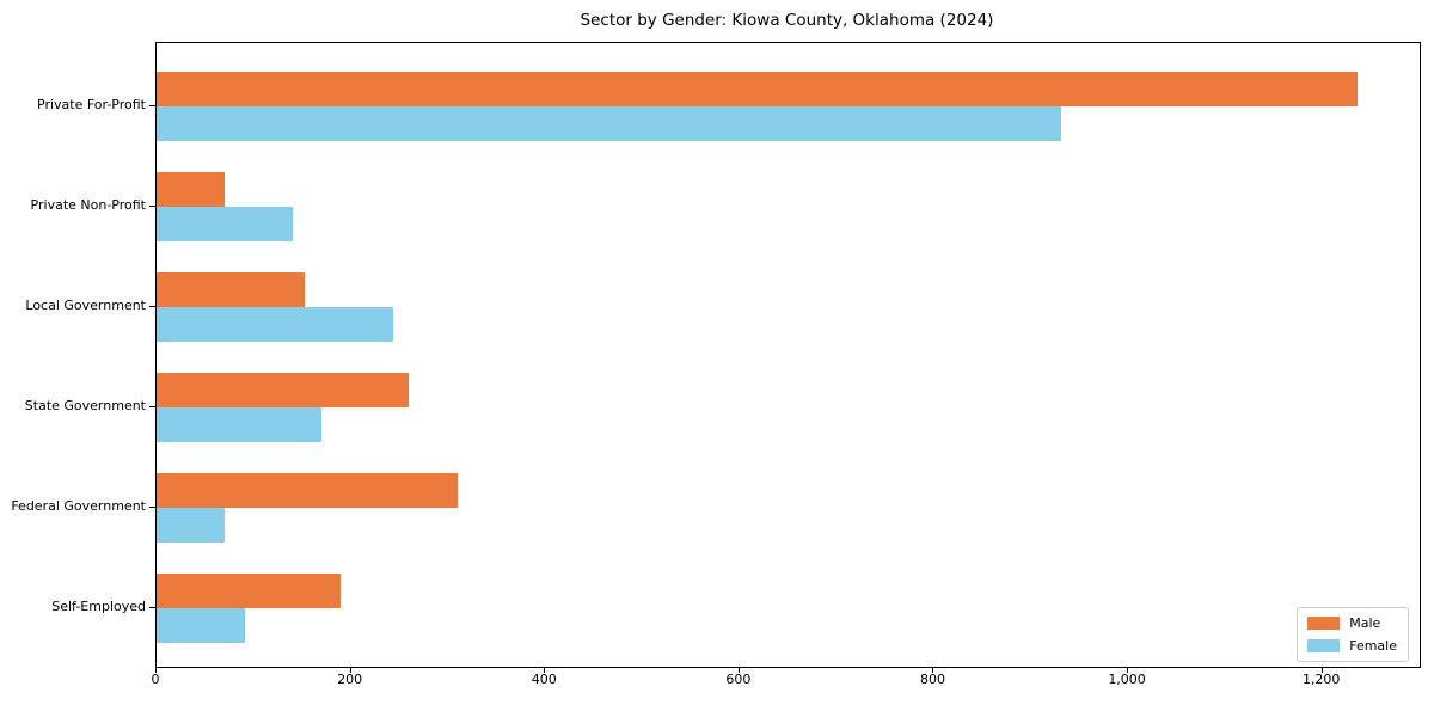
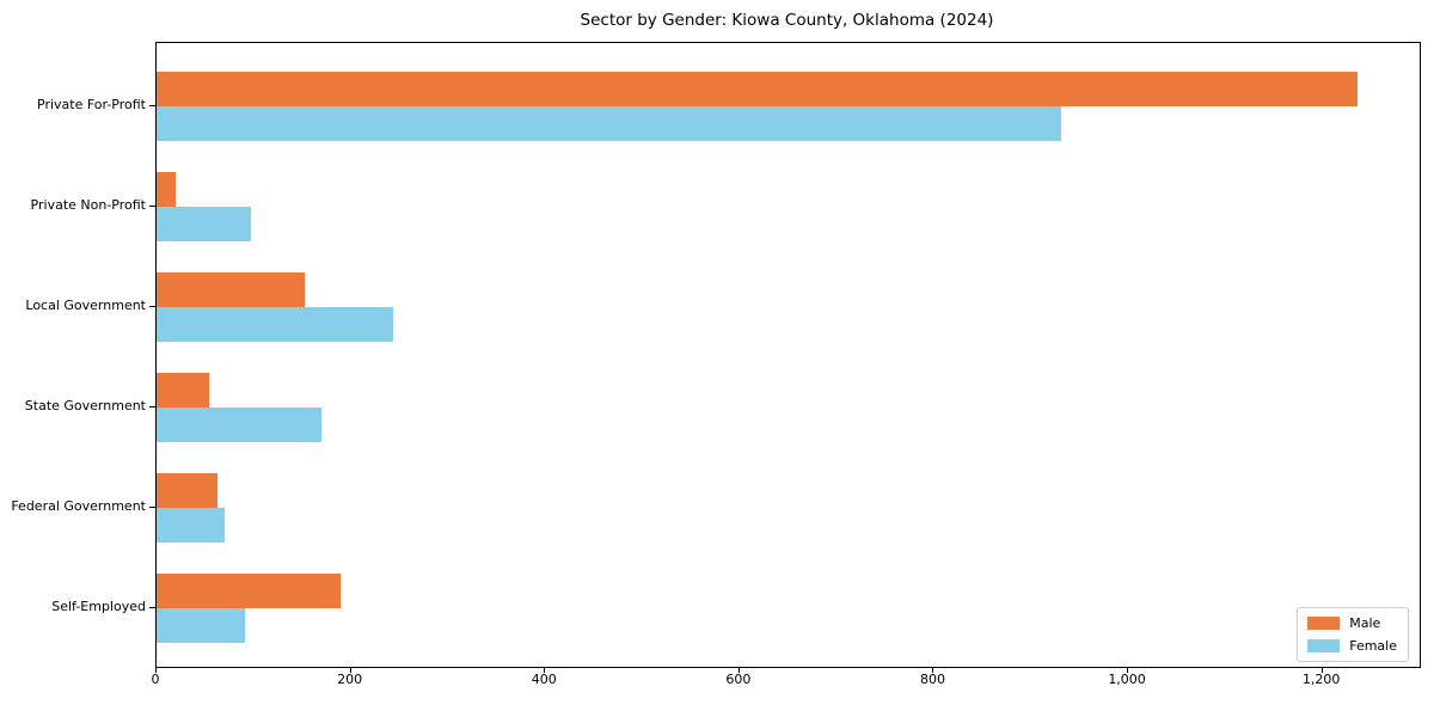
Male/Private Non-Profit: 70 -> 20
Female/Private Non-Profit: 140 -> 100
Male/State Government: 260 -> 50
Male/Federal Government: 310 -> 60
